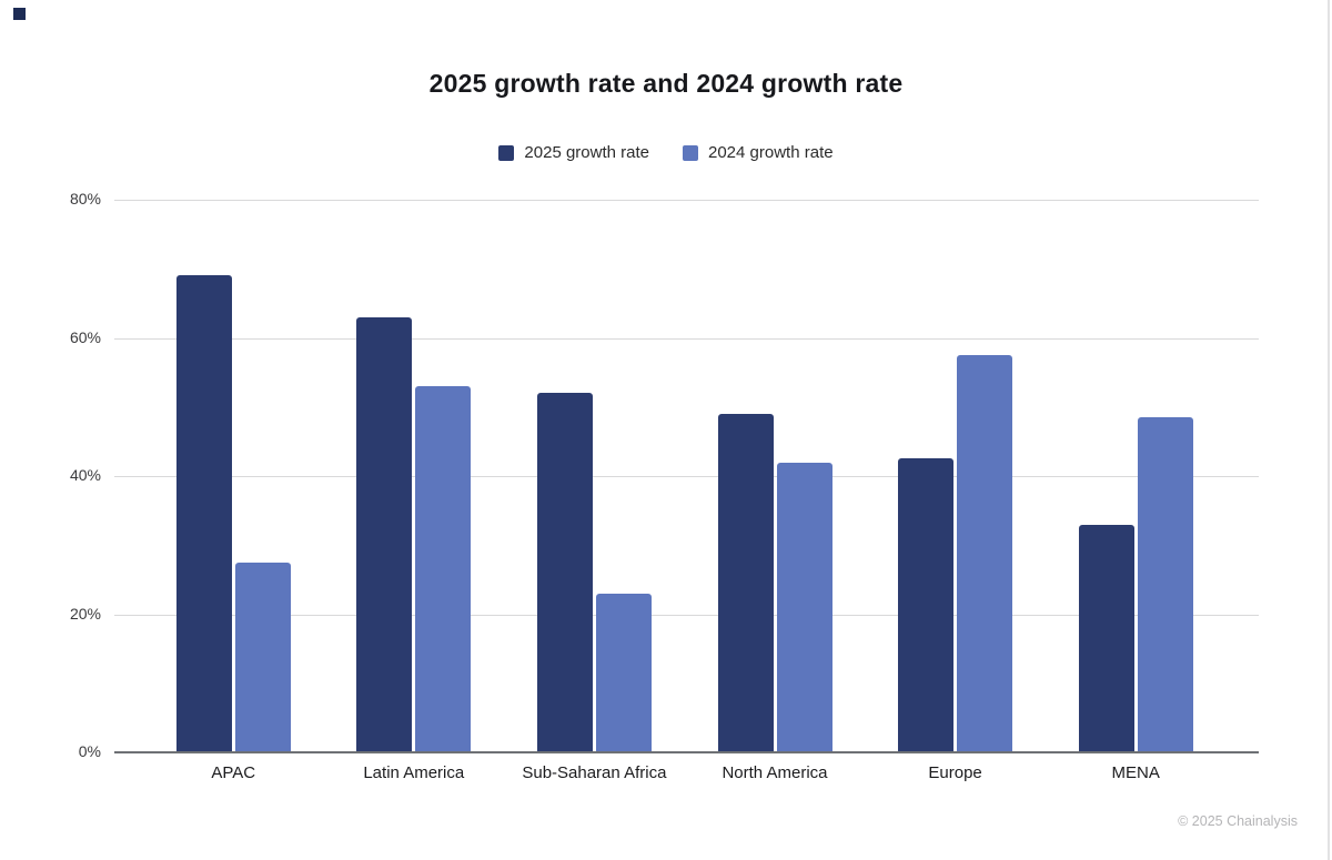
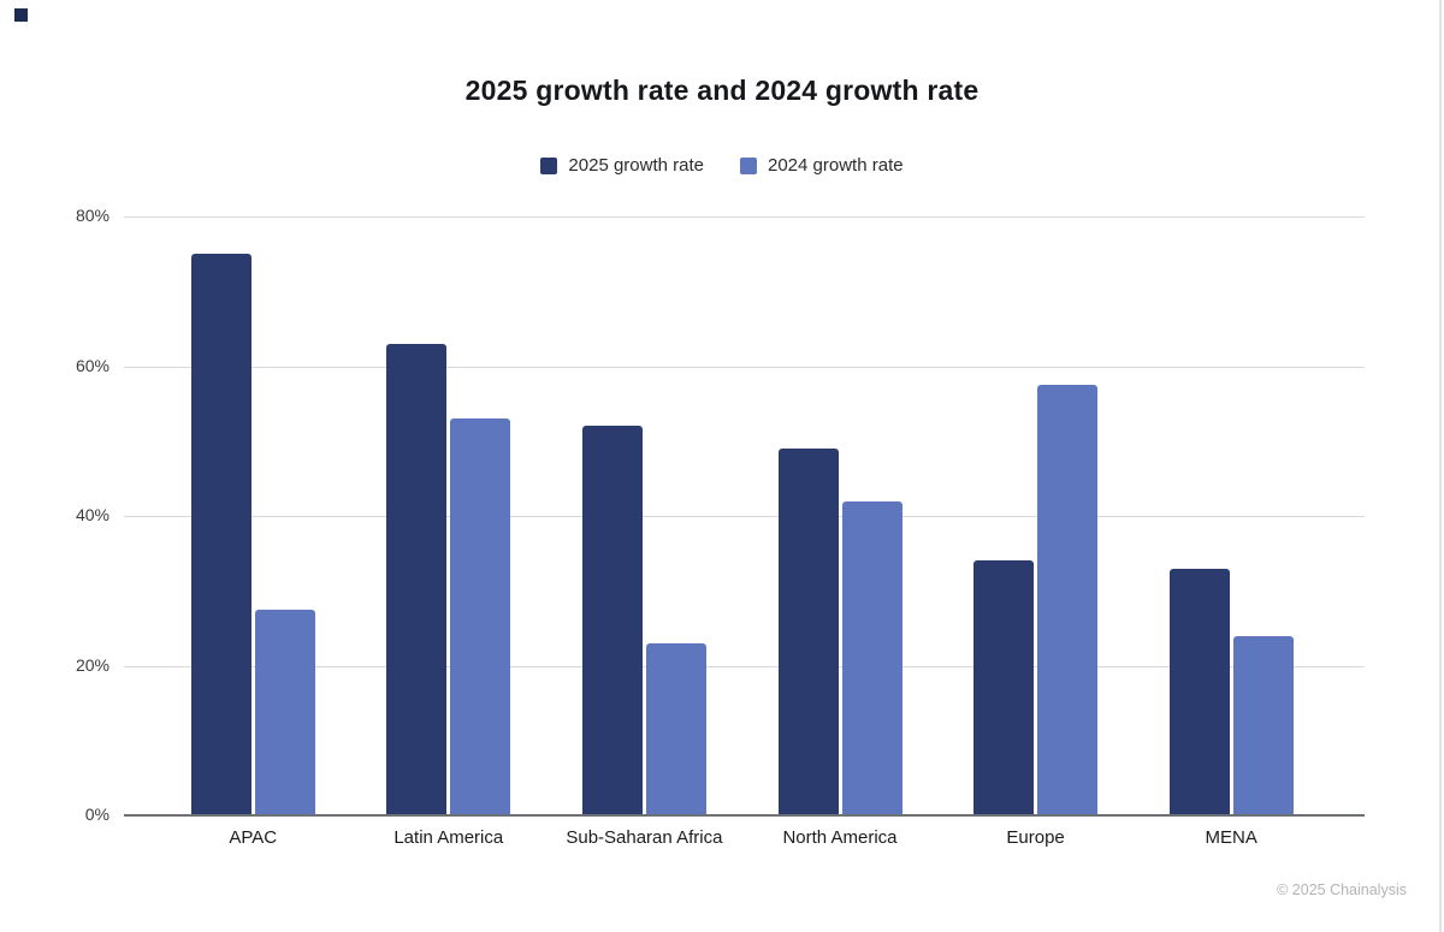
2025 growth rate/APAC: 69% -> 75%
2025 growth rate/Europe: 42% -> 34%
2024 growth rate/MENA: 48% -> 24%
